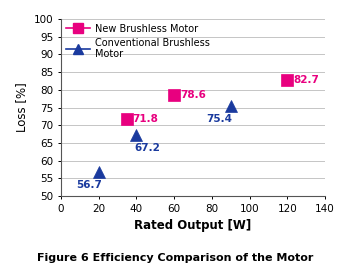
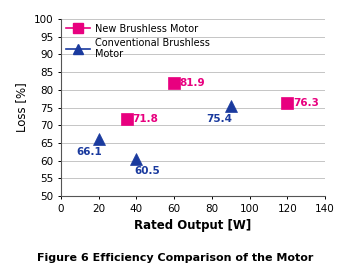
Conventional Brushless Motor/20: 56.7 -> 66.1
Conventional Brushless Motor/40: 67.2 -> 60.5
New Brushless Motor/60: 78.6 -> 81.9
New Brushless Motor/120: 82.7 -> 76.3
